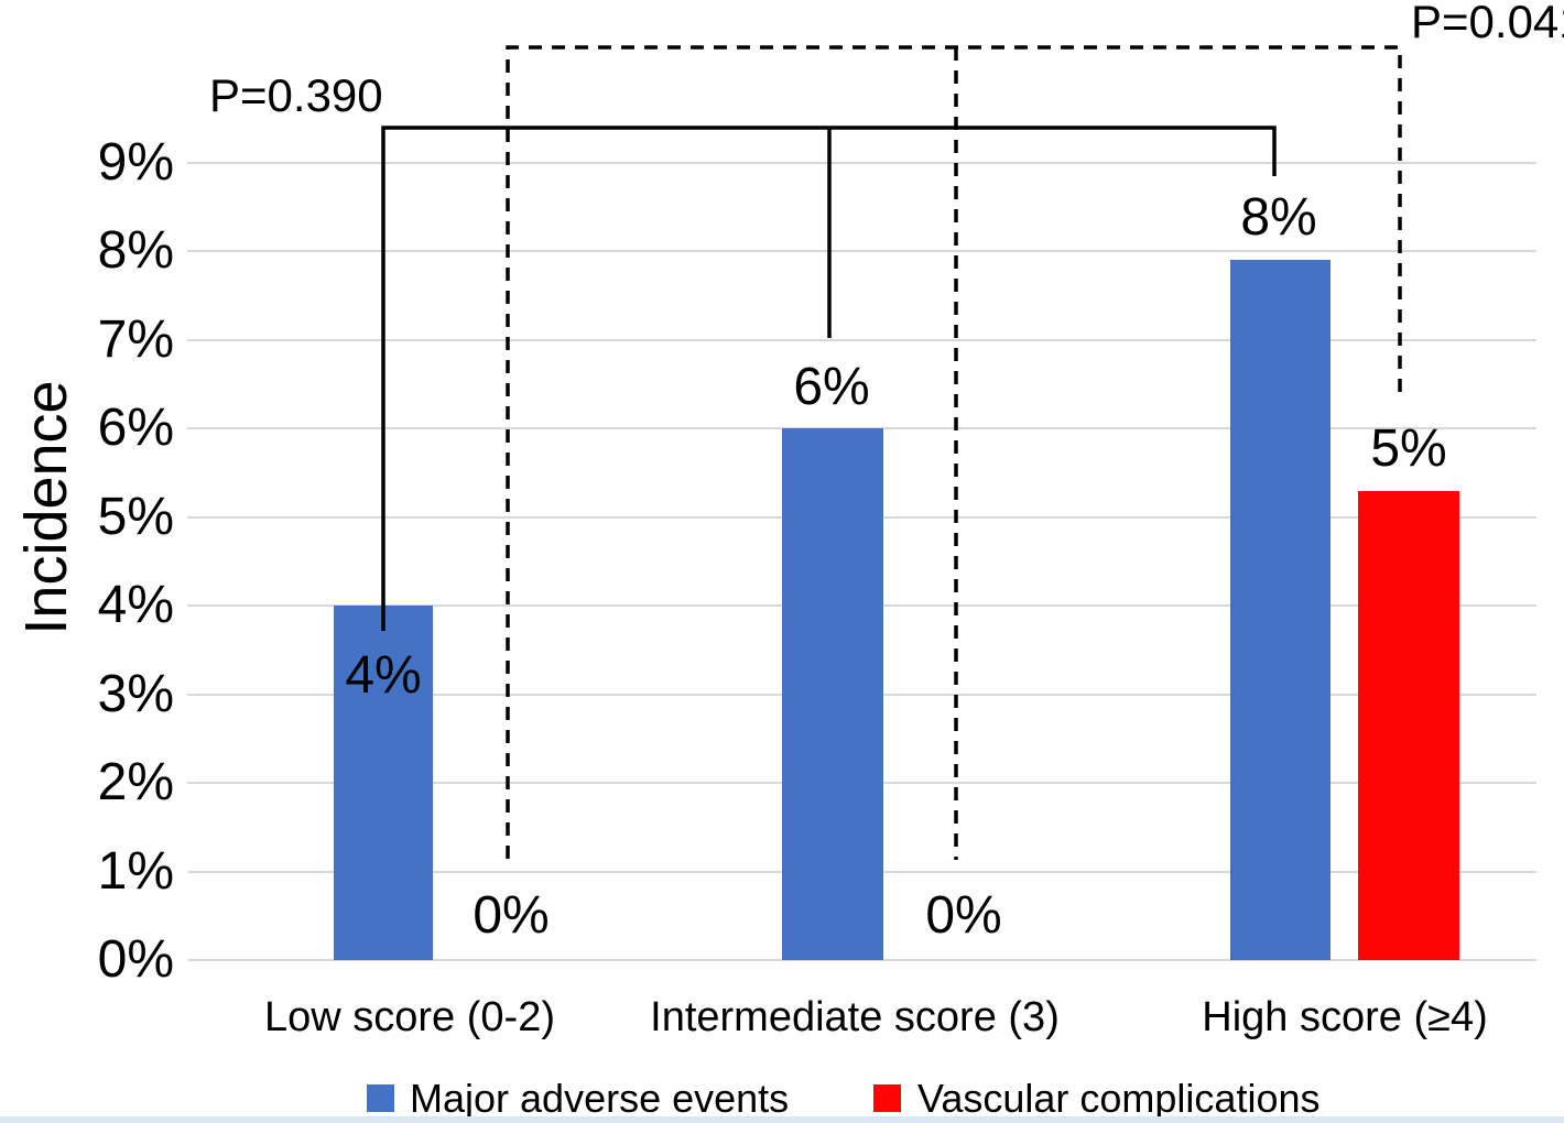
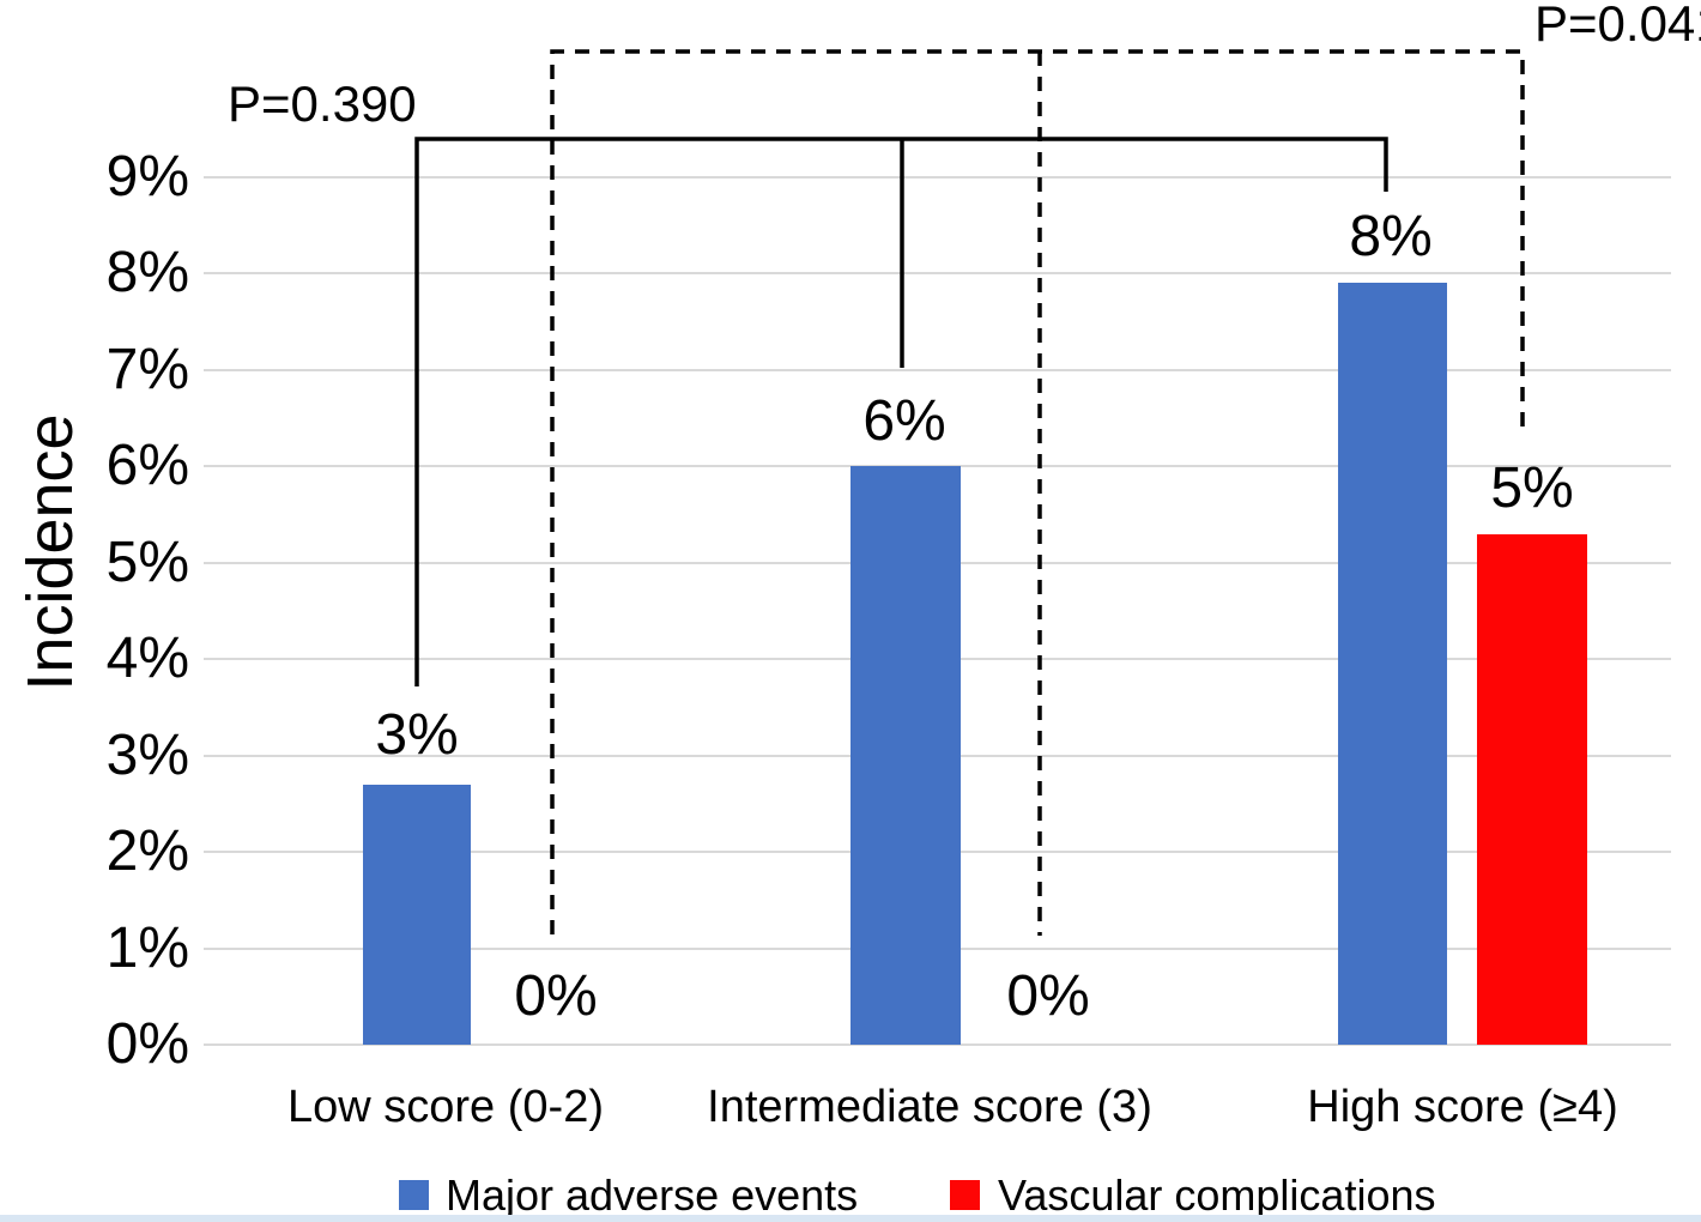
Major adverse events/Low score (0-2): 4% -> 3%
